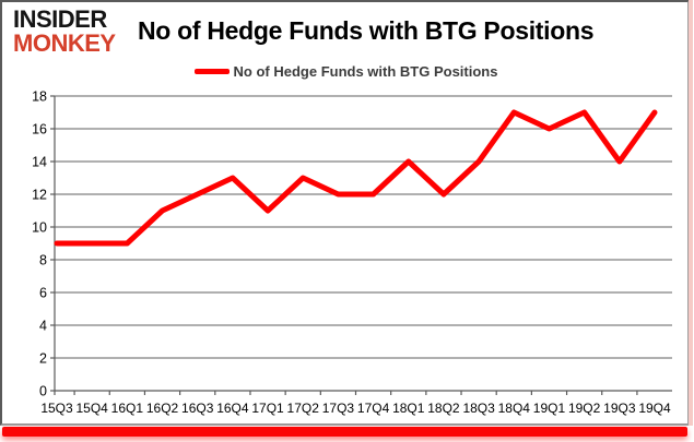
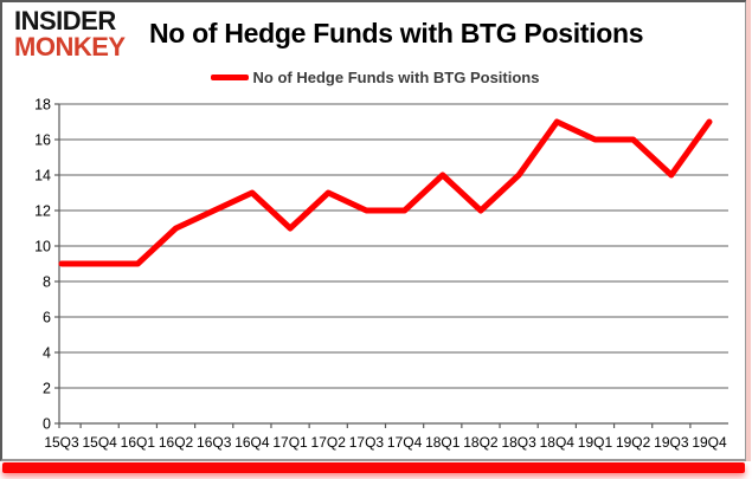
19Q2: 17 -> 16
